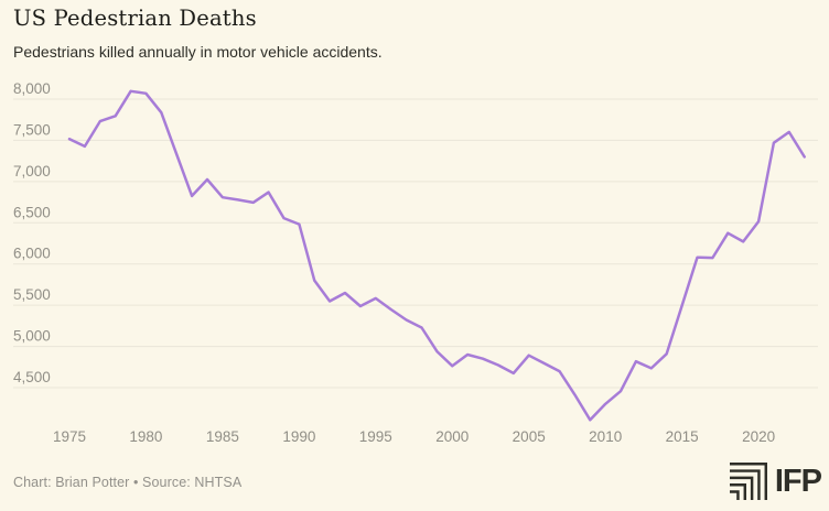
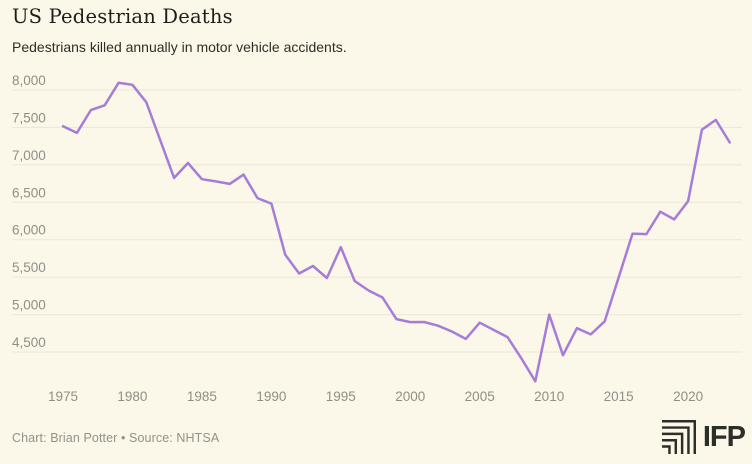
1995: 5600 -> 5900
2000: 4800 -> 4900
2010: 4300 -> 5000
